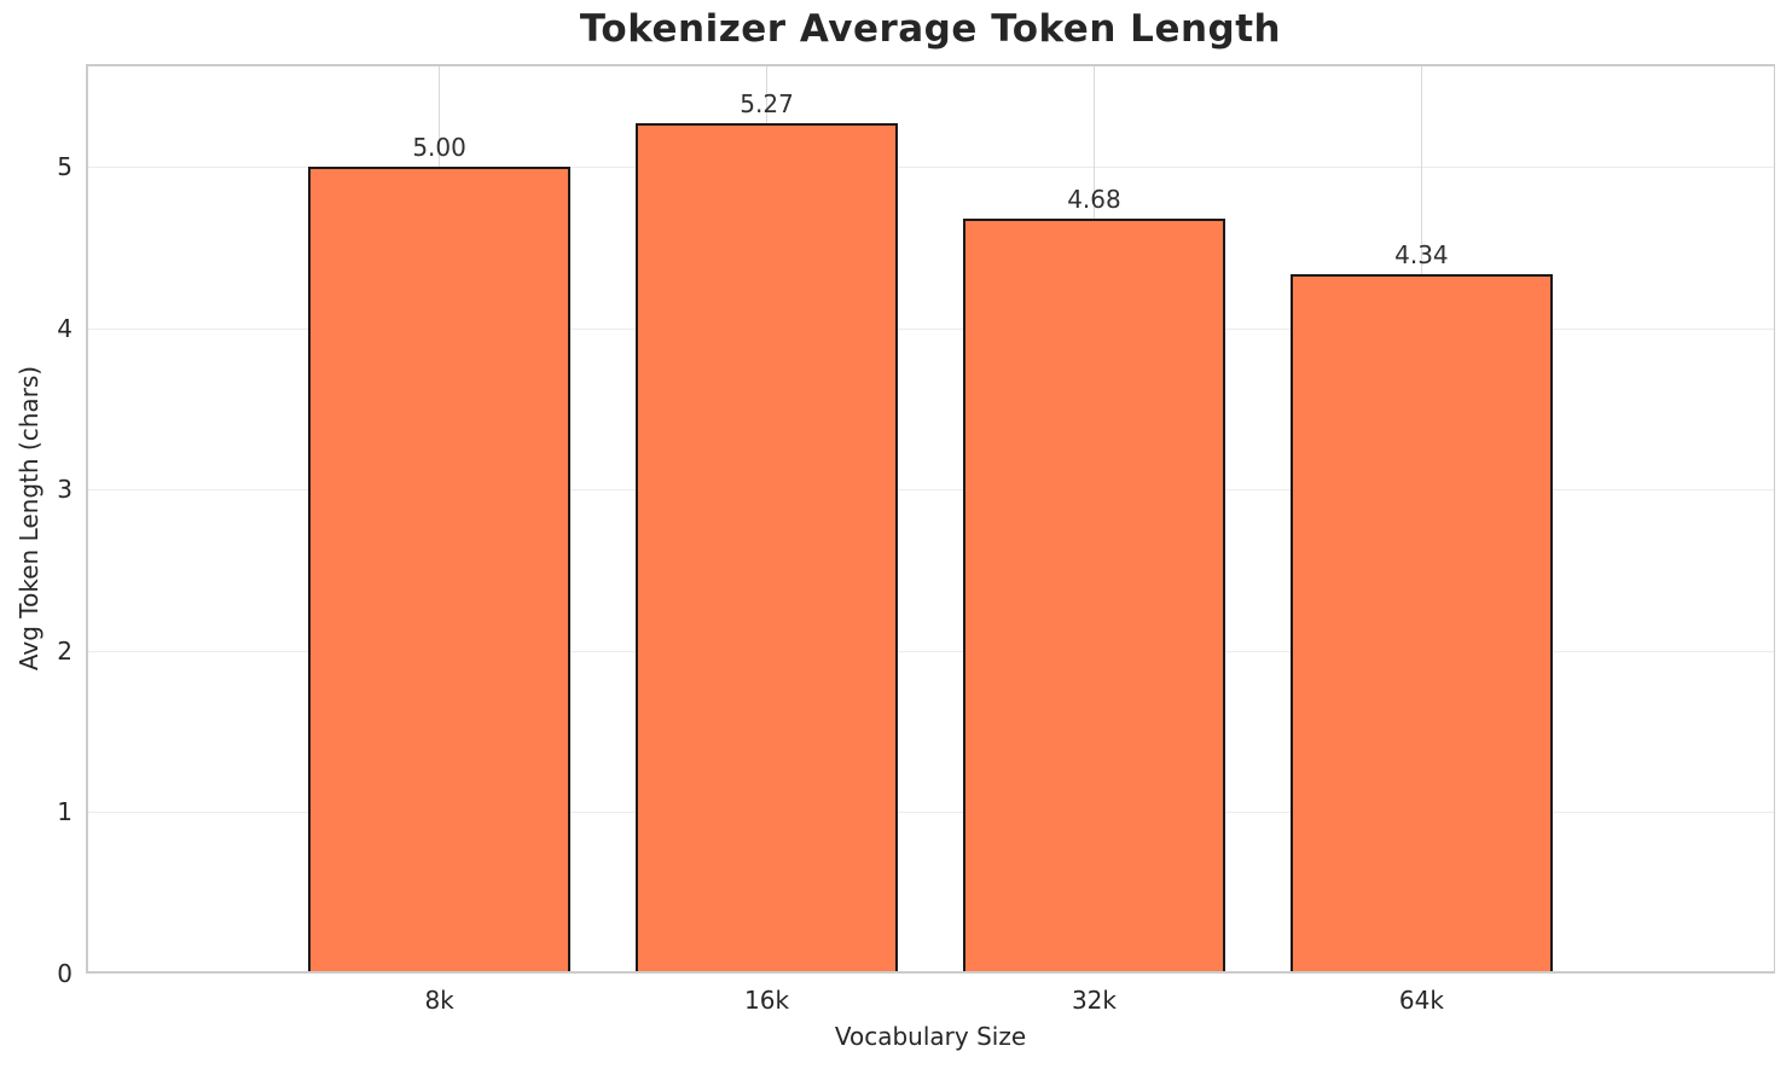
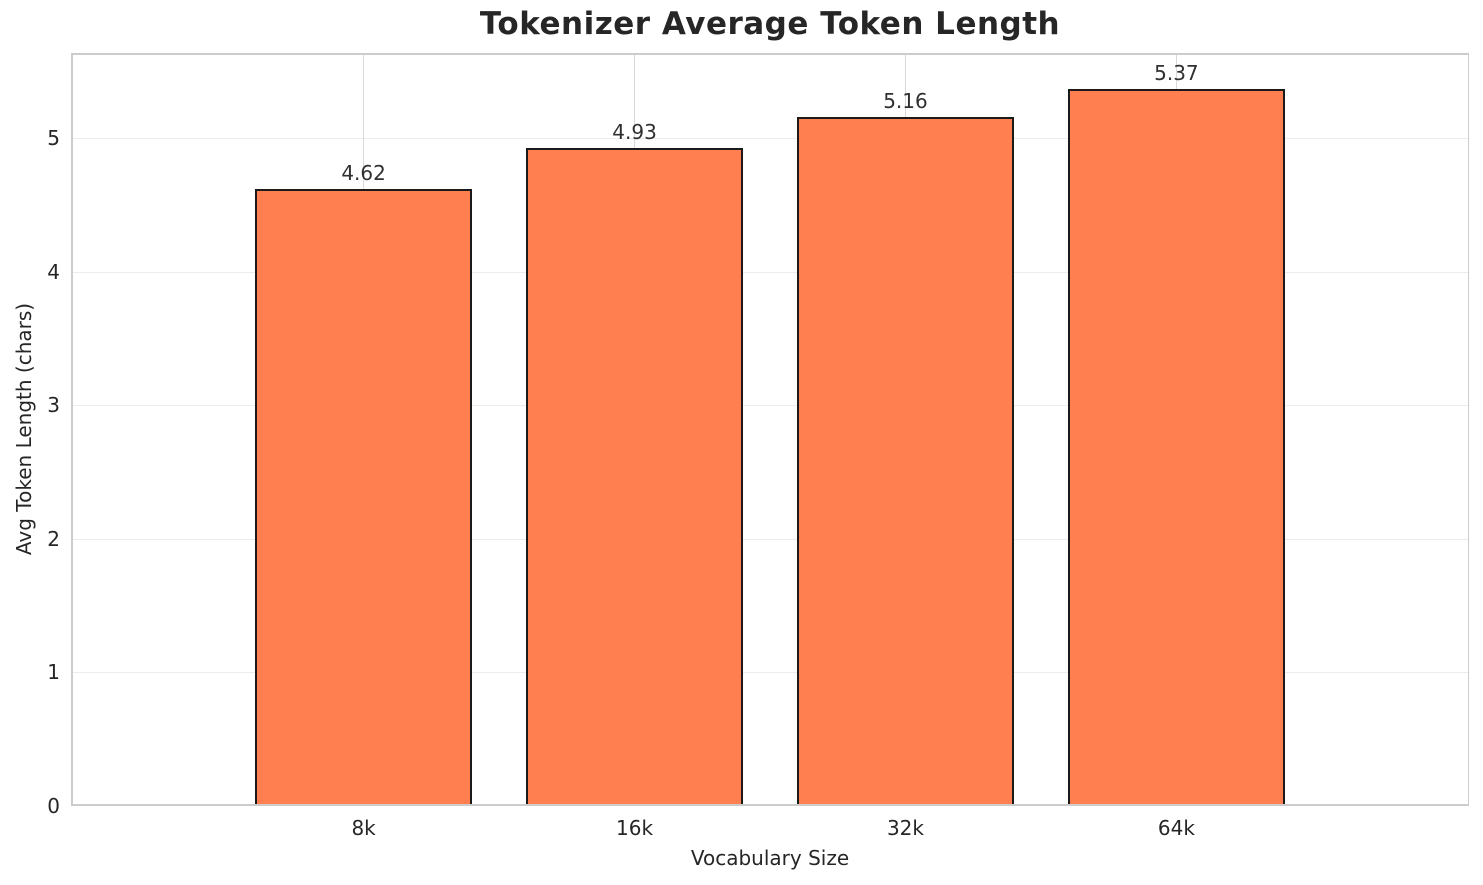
8k: 5.00 -> 4.62
16k: 5.27 -> 4.93
32k: 4.68 -> 5.16
64k: 4.34 -> 5.37
